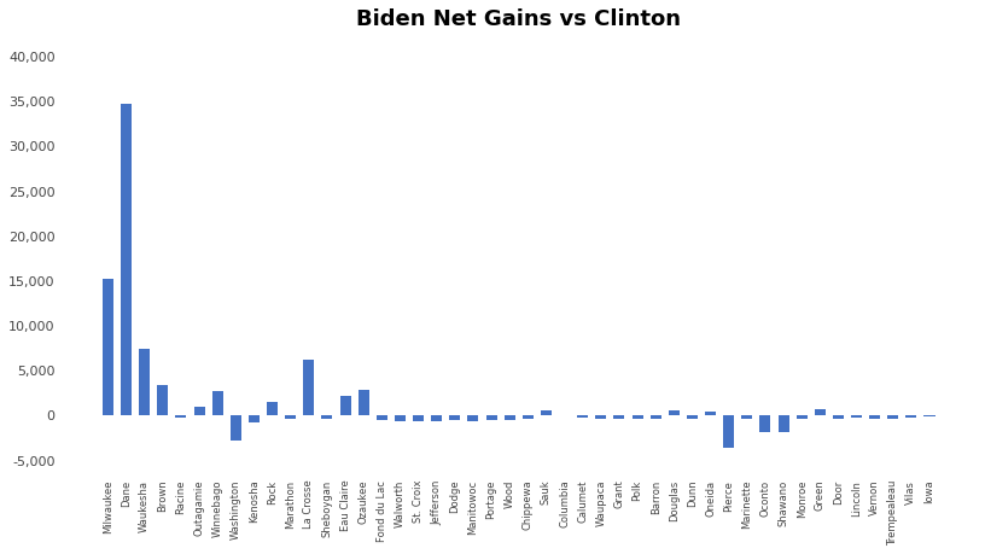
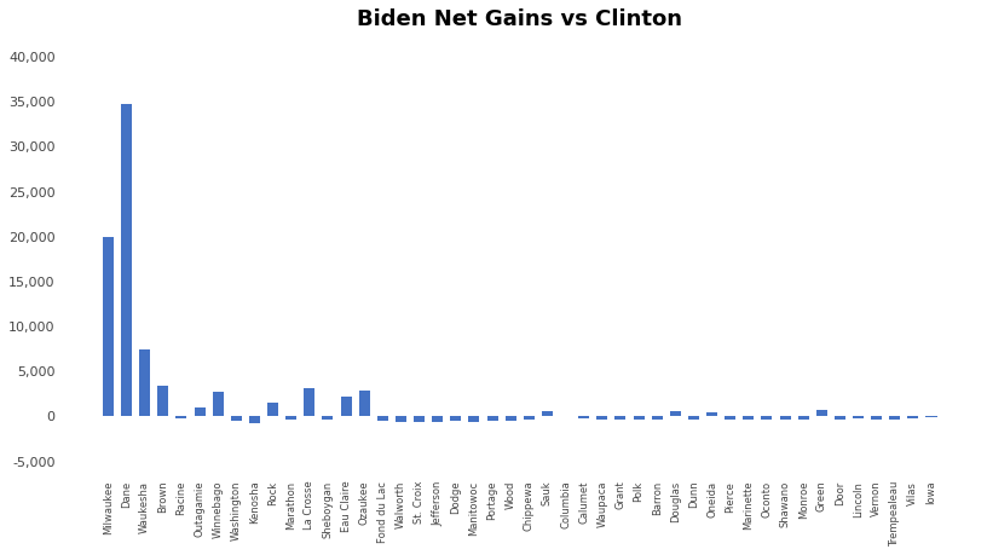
Milwaukee: 15,200 -> 20,000
Washington: -2,800 -> -500
La Crosse: 6,200 -> 3,100
Pierce: -3,600 -> -300
Oconto: -1,800 -> -300
Shawano: -1,800 -> -300
